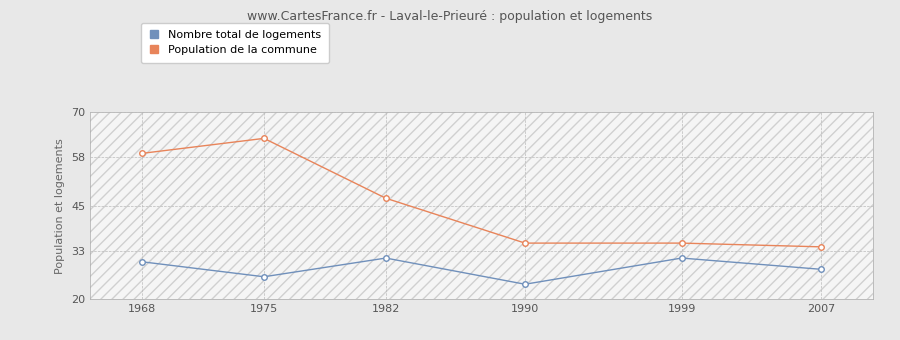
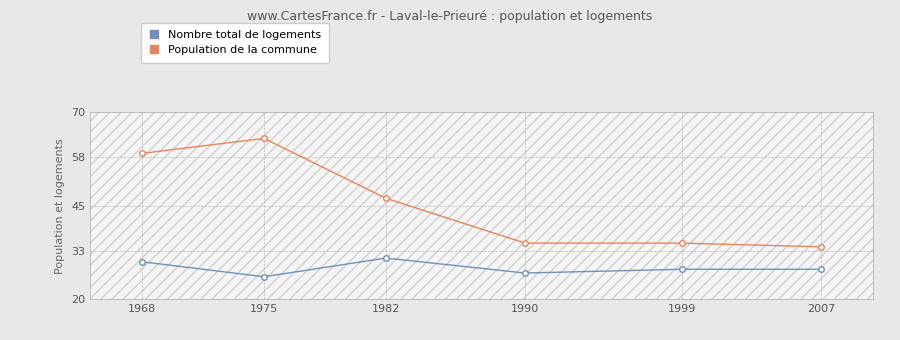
Nombre total de logements/1990: 24 -> 27
Nombre total de logements/1999: 31 -> 28
